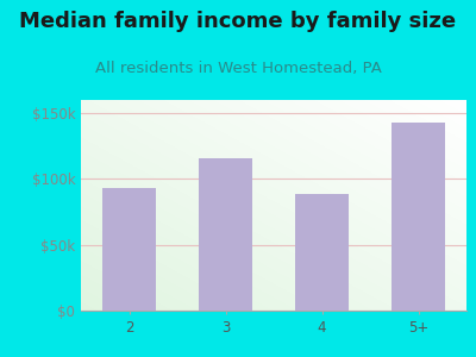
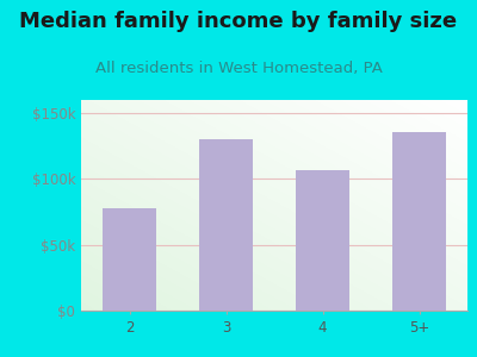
2: $93k -> $78k
3: $116k -> $130k
4: $89k -> $107k
5+: $143k -> $136k
